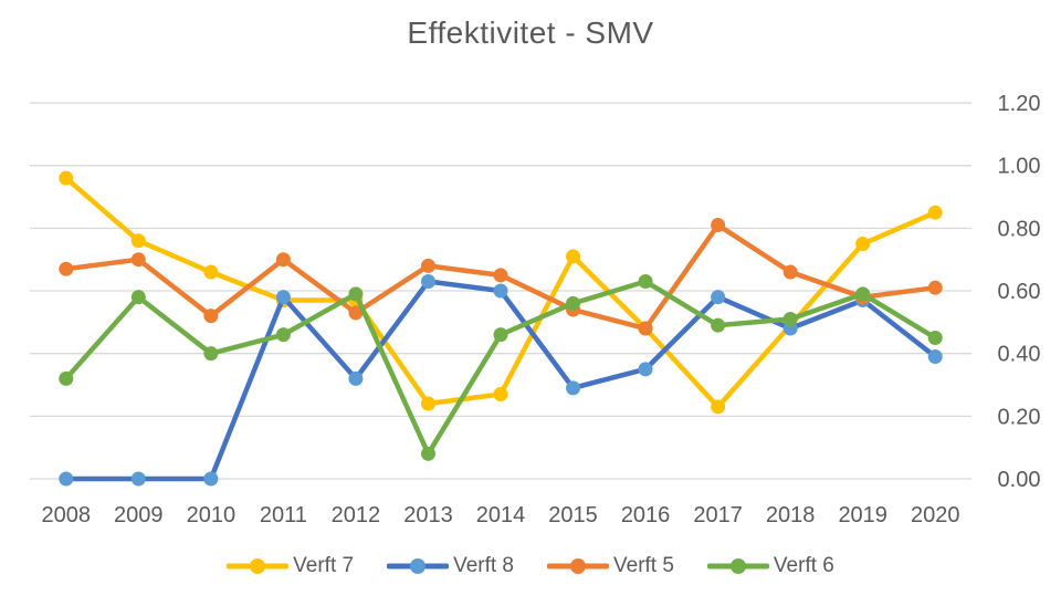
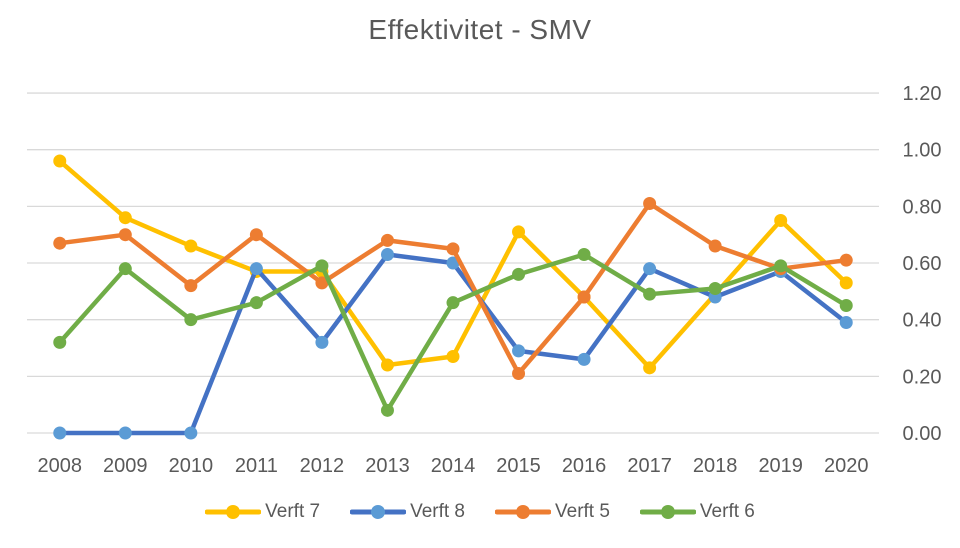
Verft 5/2015: 0.54 -> 0.21
Verft 8/2016: 0.35 -> 0.26
Verft 7/2020: 0.85 -> 0.53
